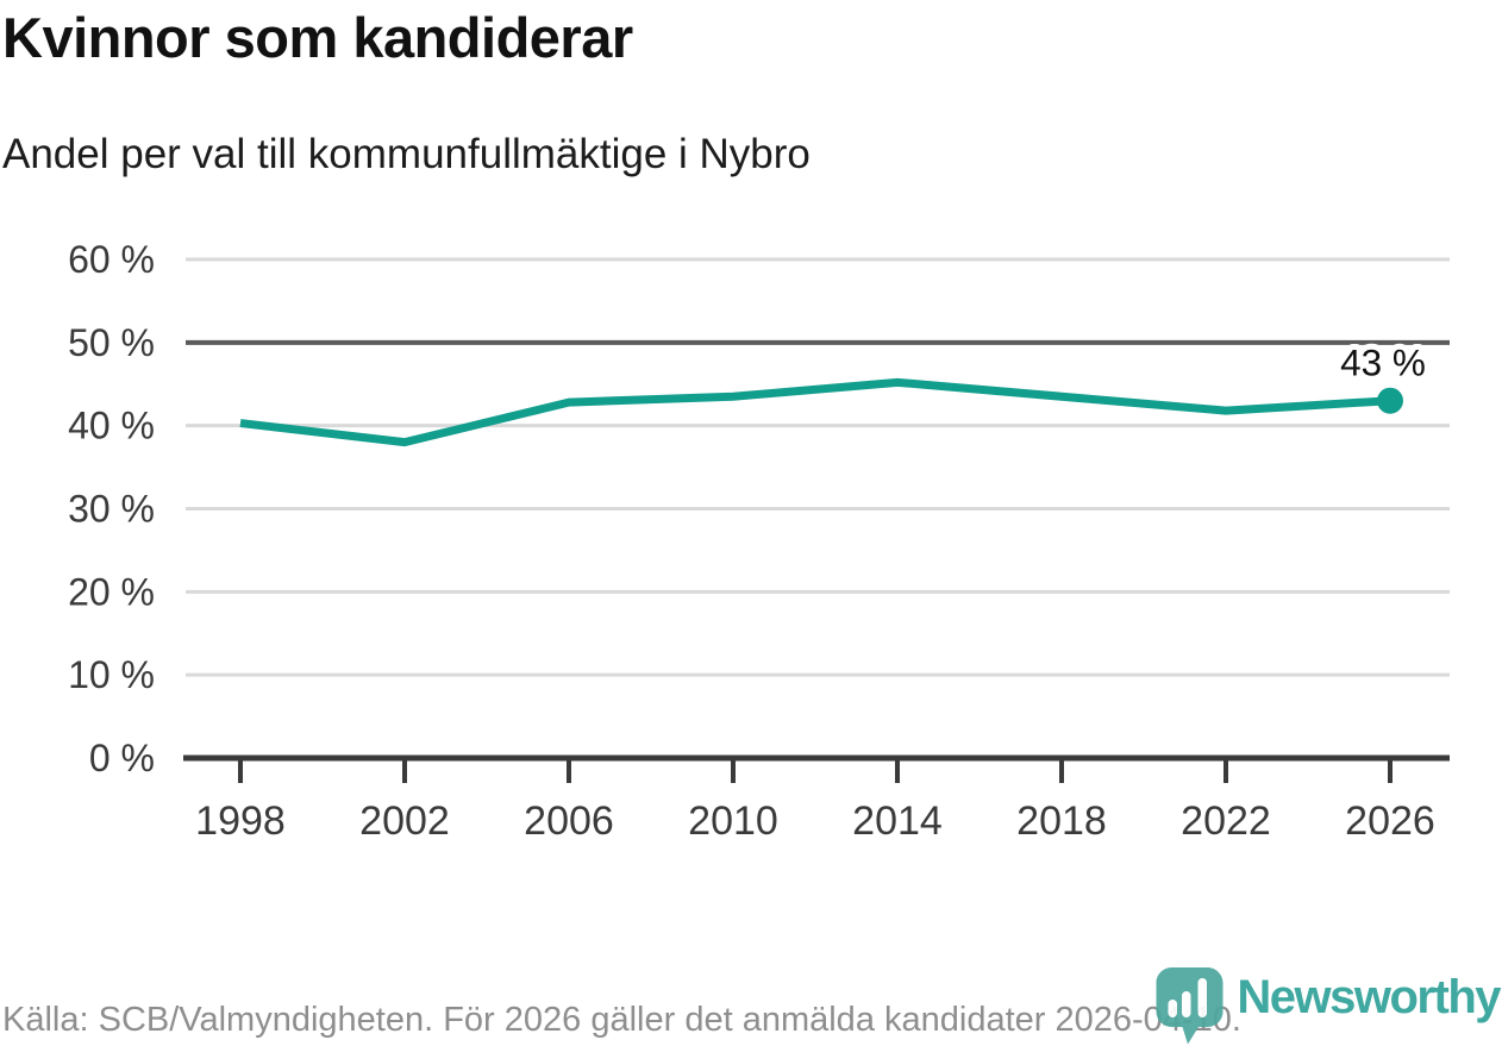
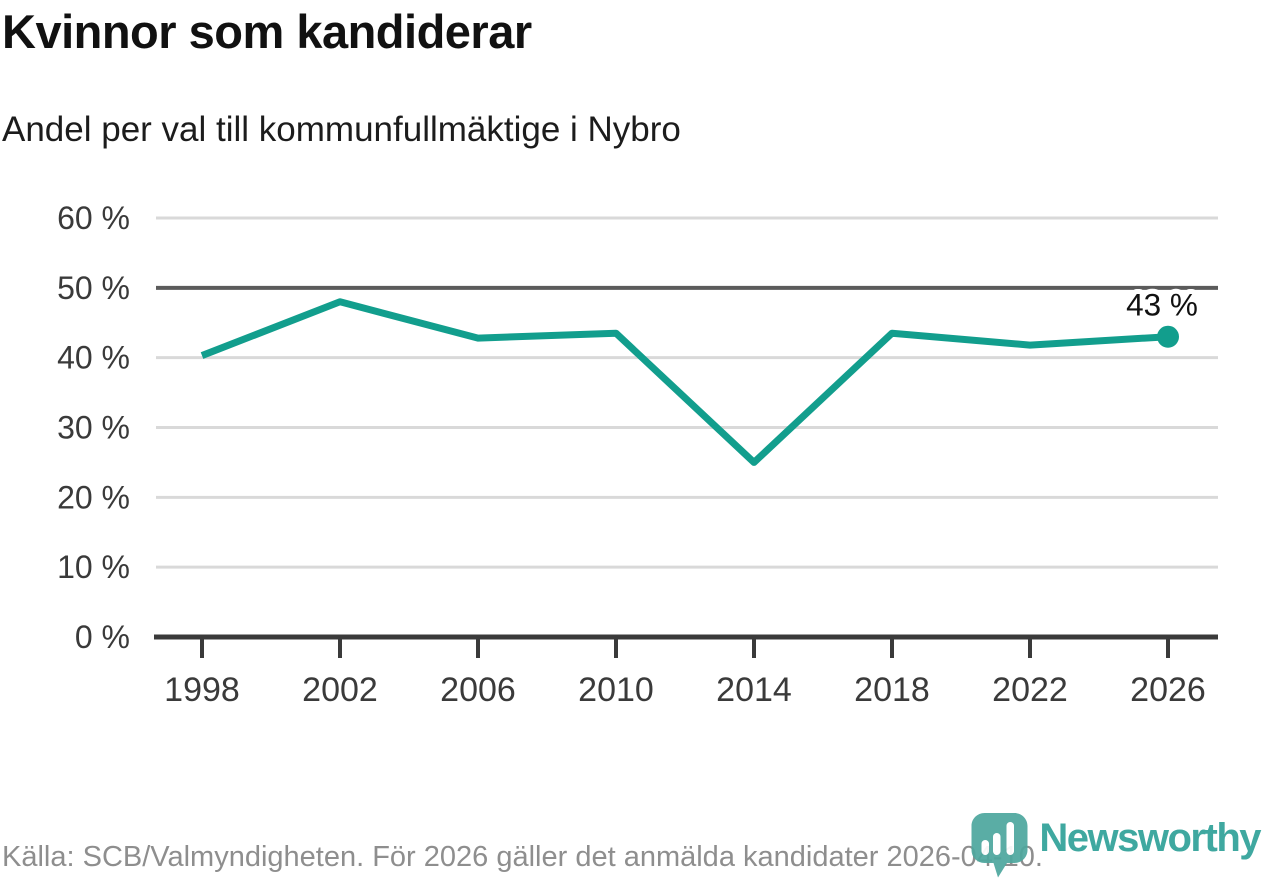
2002: 38% -> 48%
2014: 45% -> 25%
